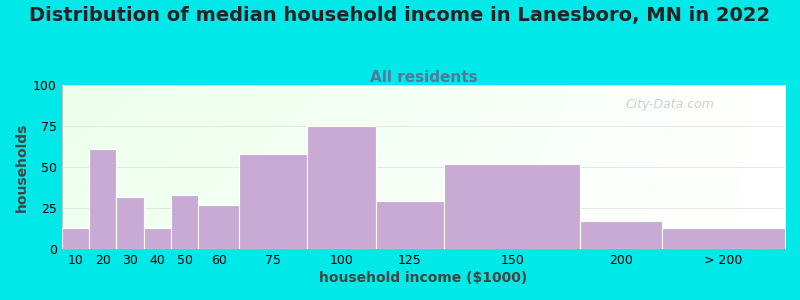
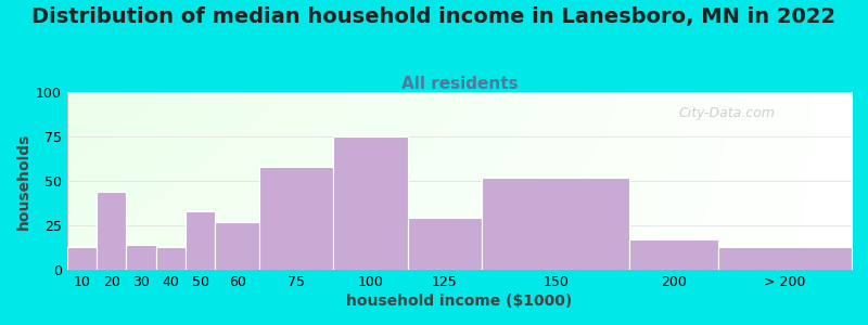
20: 61 -> 44
30: 32 -> 14
